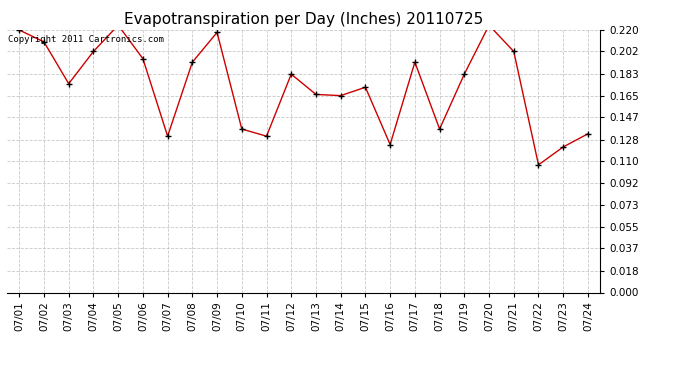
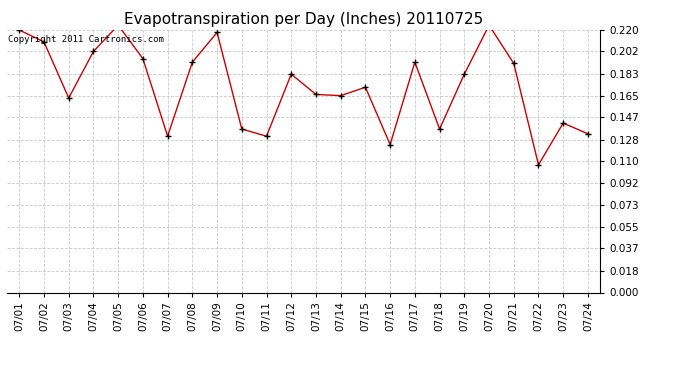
07/03: 0.175 -> 0.163
07/21: 0.202 -> 0.192
07/23: 0.122 -> 0.142
